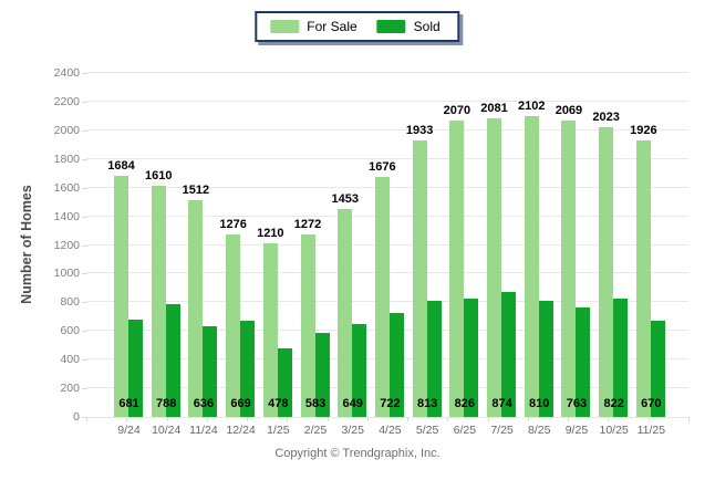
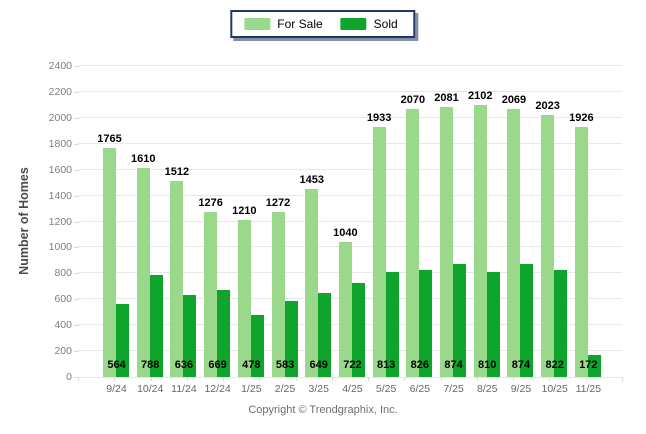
For Sale/9/24: 1684 -> 1765
Sold/9/24: 681 -> 564
For Sale/4/25: 1676 -> 1040
Sold/9/25: 763 -> 874
Sold/11/25: 670 -> 172
